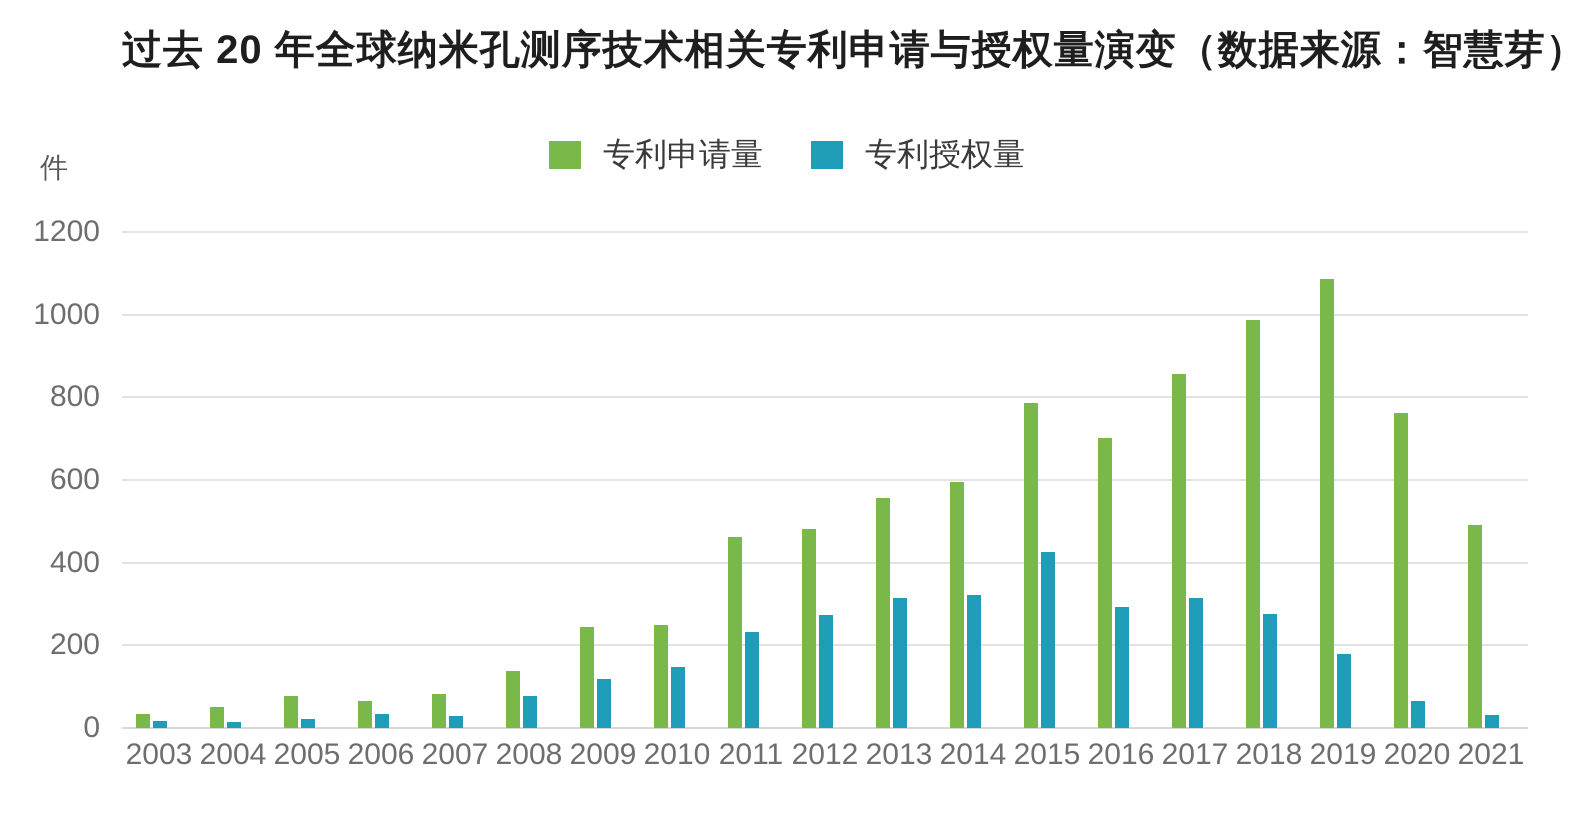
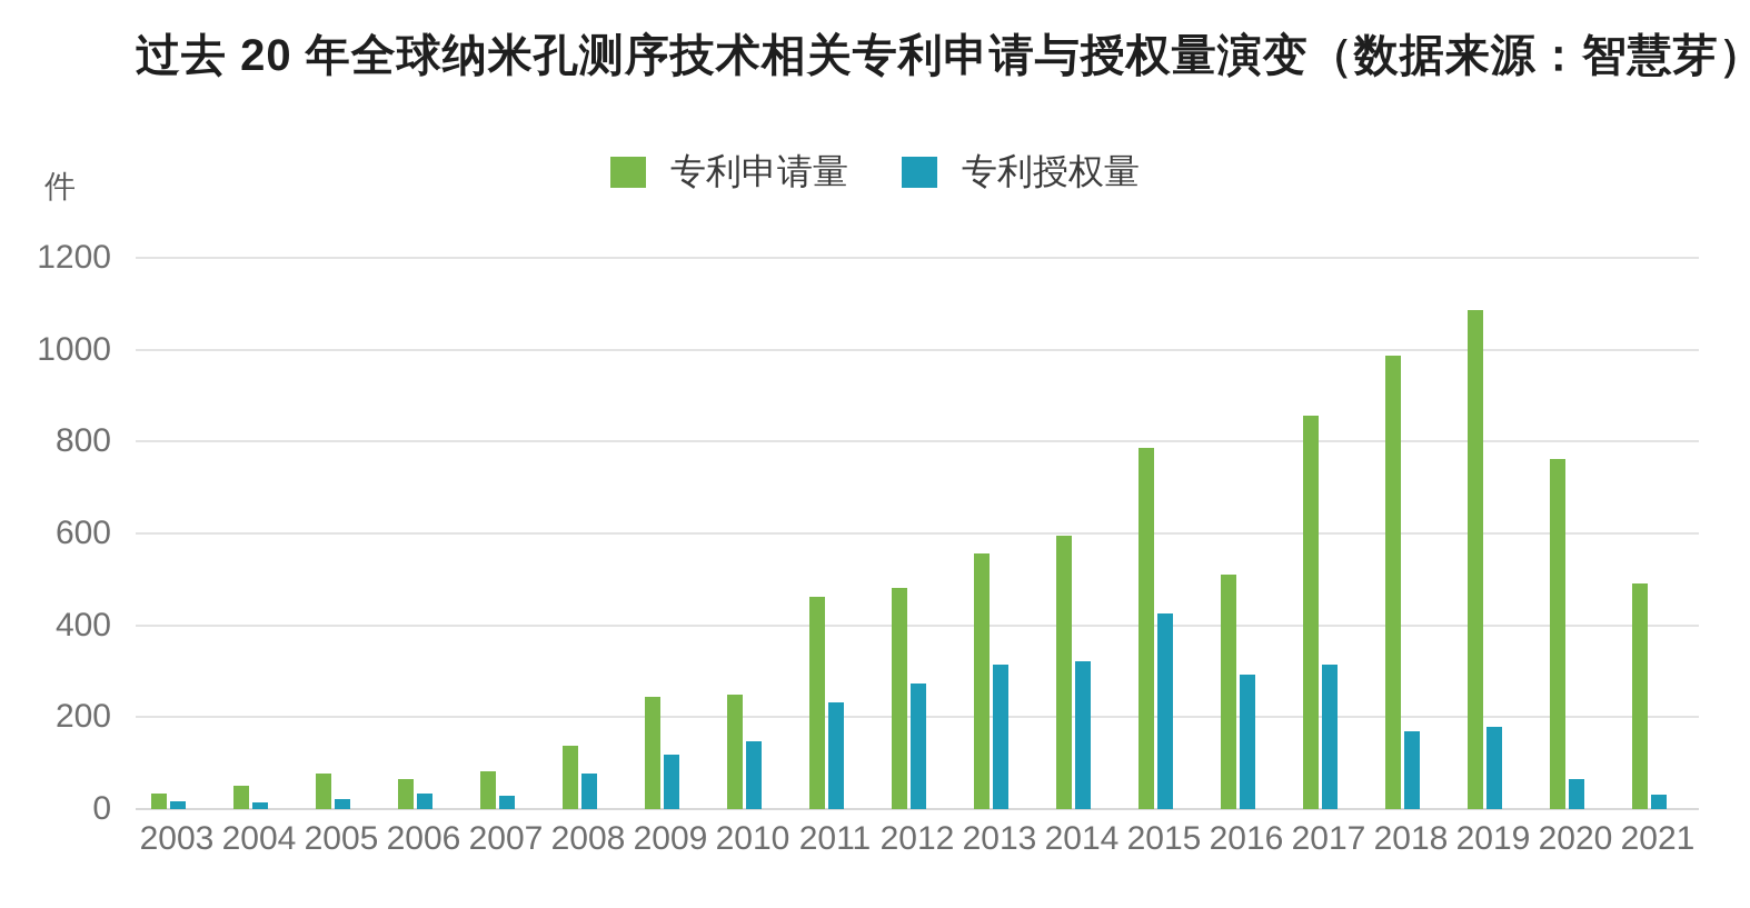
专利申请量/2016: 700 -> 510
专利授权量/2018: 280 -> 170
